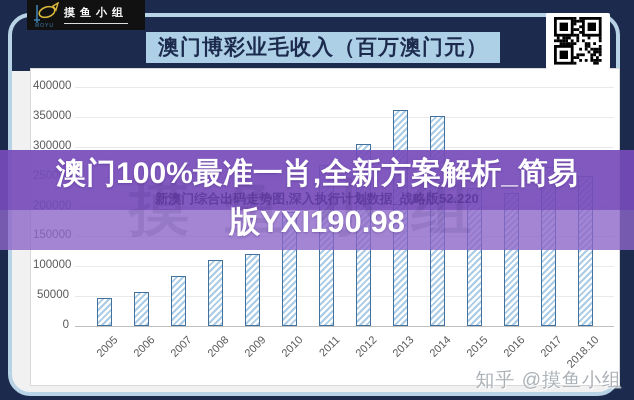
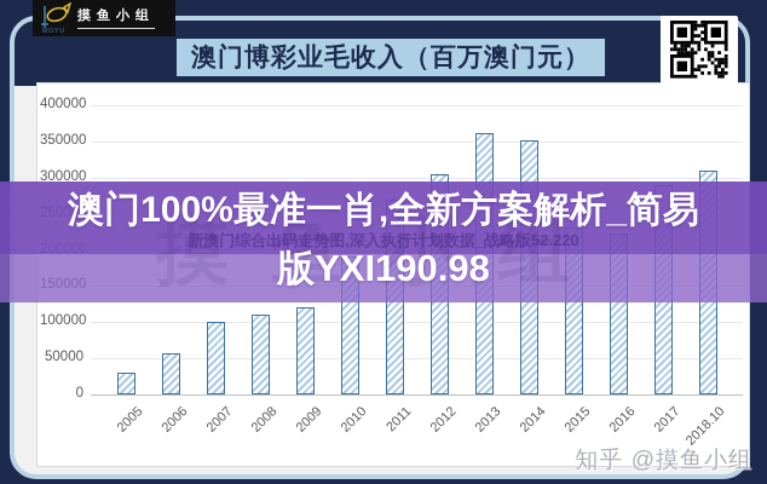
2005: 50000 -> 30000
2007: 80000 -> 100000
2017: 270000 -> 290000
2018.10: 250000 -> 310000
